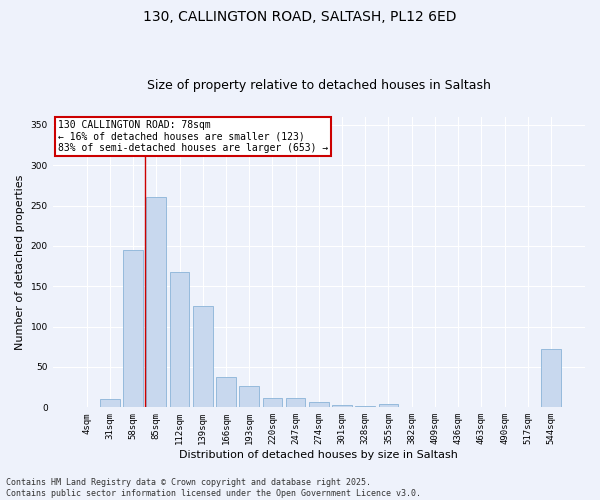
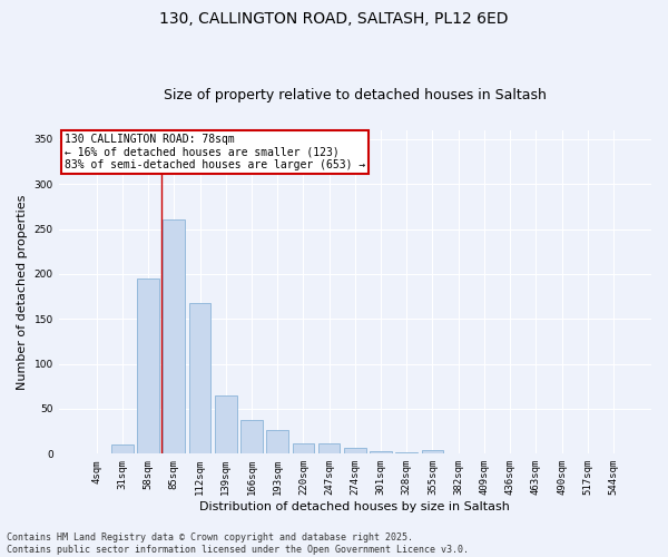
139sqm: 126 -> 65
544sqm: 72 -> 1
